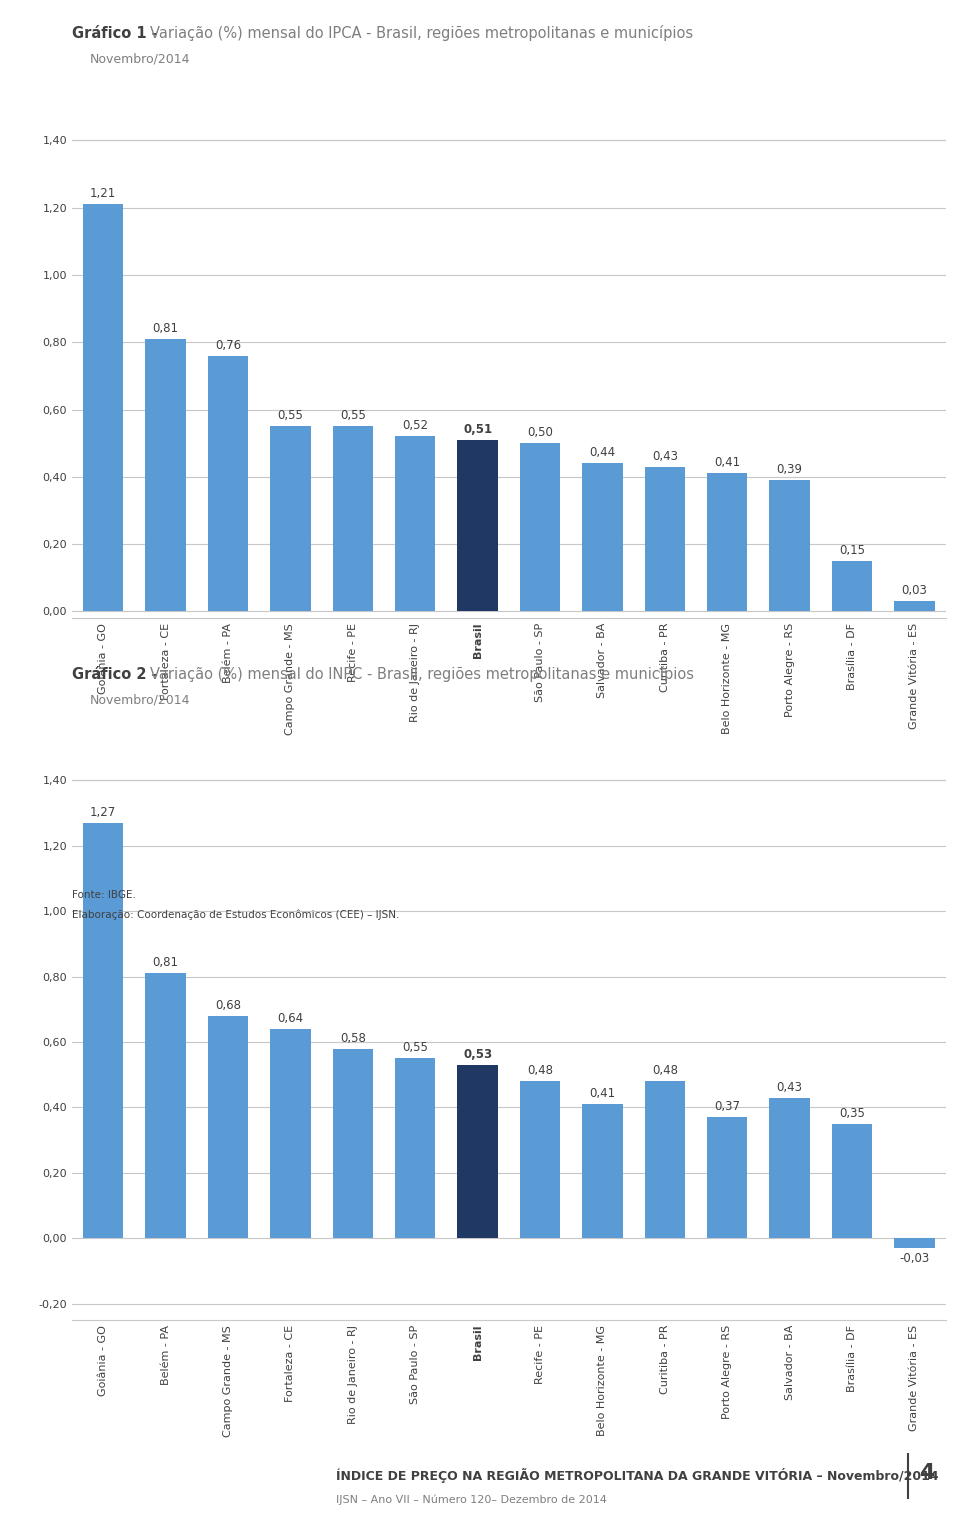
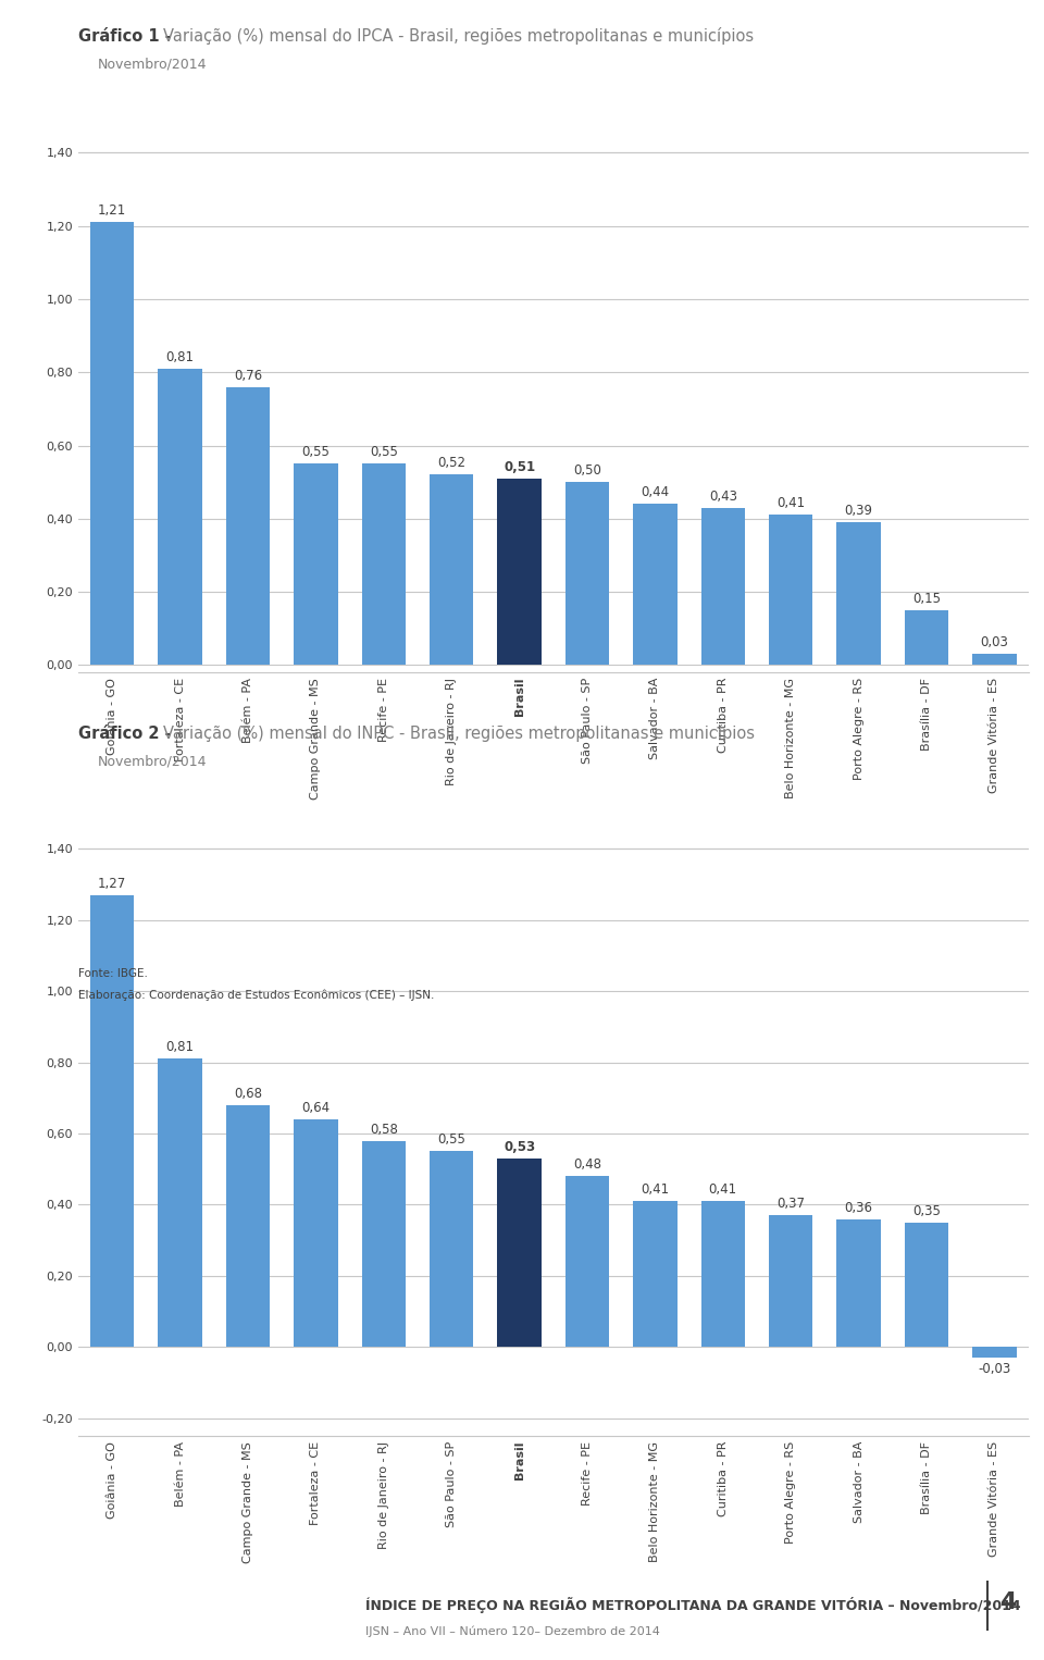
Curitiba - PR: 0,48 -> 0,41
Salvador - BA: 0,43 -> 0,36
